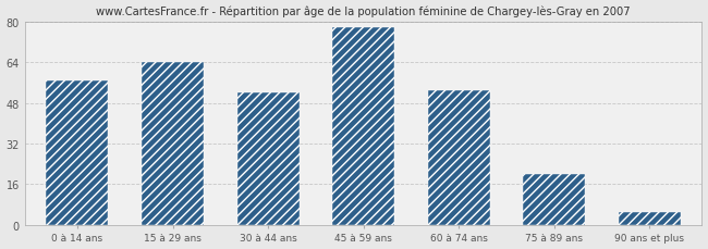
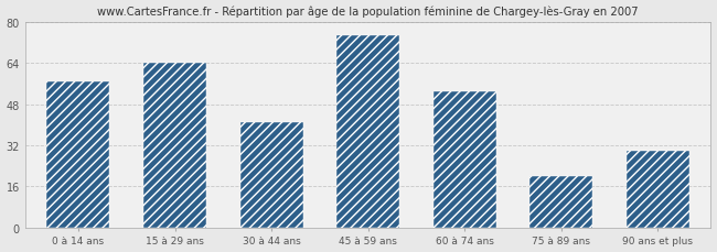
30 à 44 ans: 52 -> 41
45 à 59 ans: 78 -> 75
90 ans et plus: 5 -> 30
